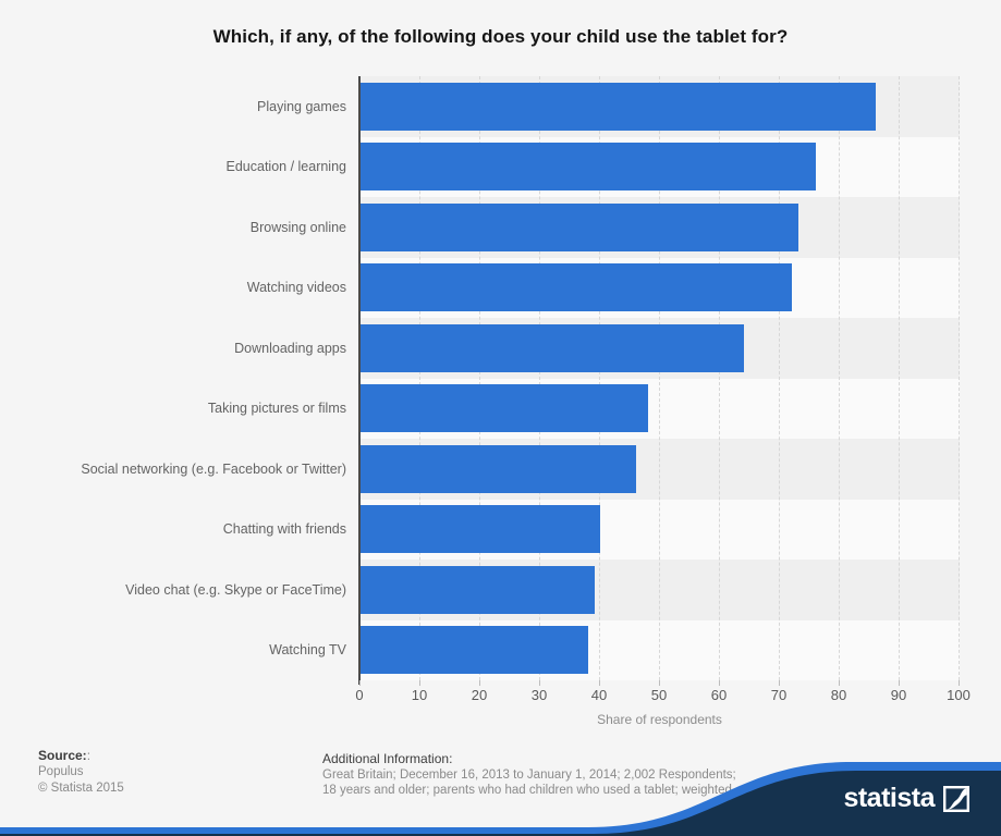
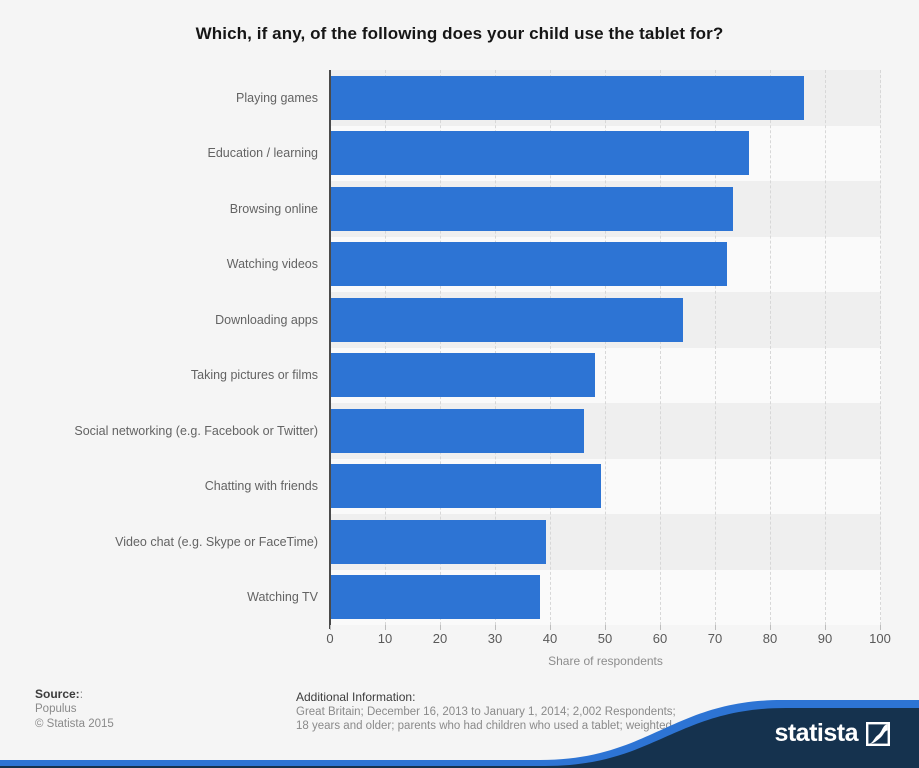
Chatting with friends: 40 -> 49
